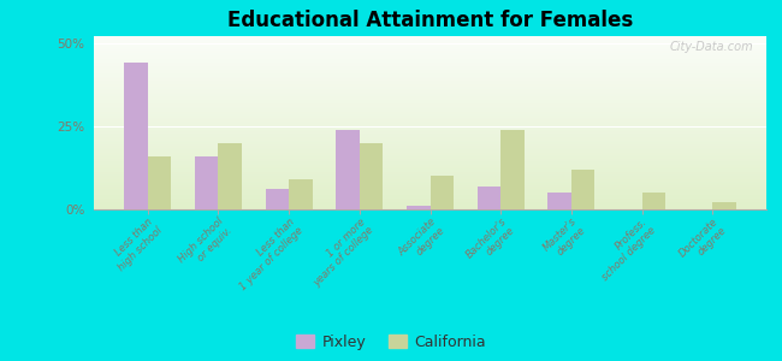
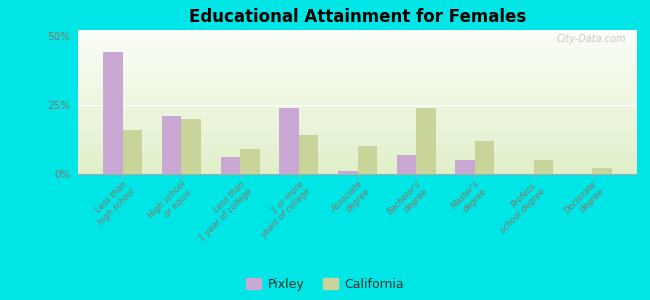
Pixley/High school or equiv.: 16% -> 21%
California/1 or more years of college: 20% -> 14%
